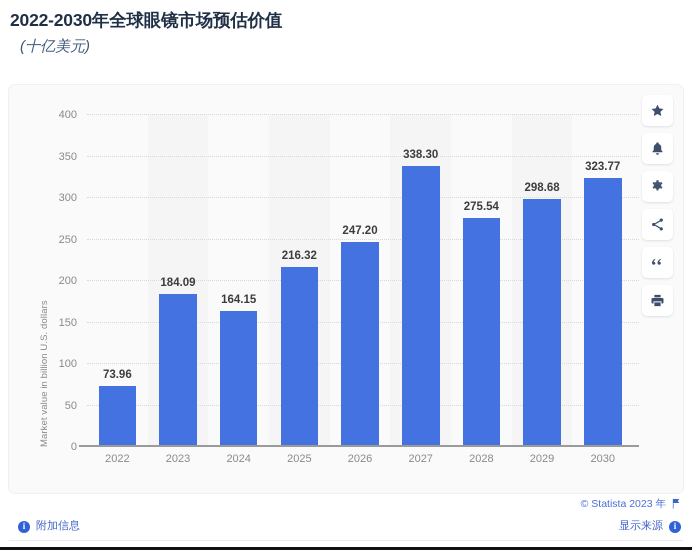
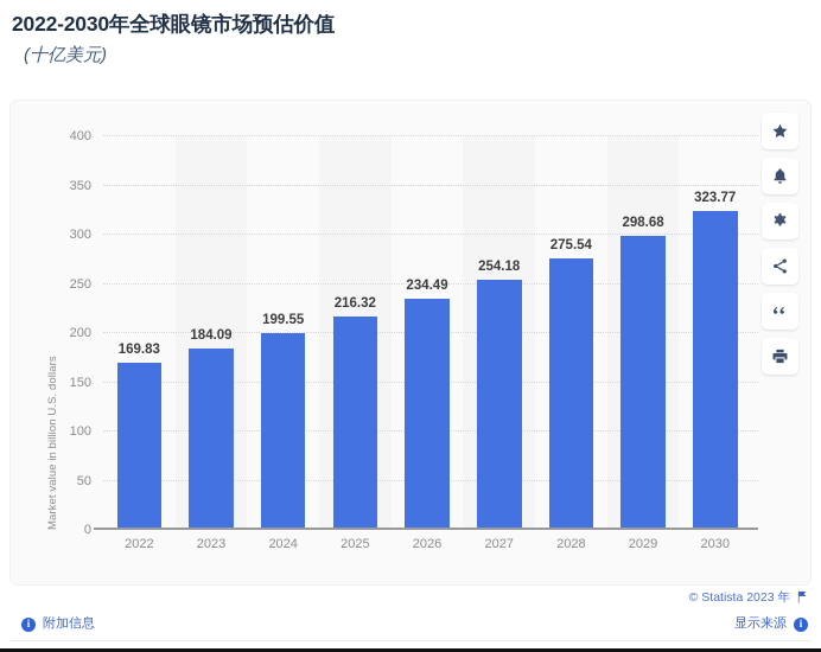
2022: 73.96 -> 169.83
2024: 164.15 -> 199.55
2026: 247.20 -> 234.49
2027: 338.30 -> 254.18
